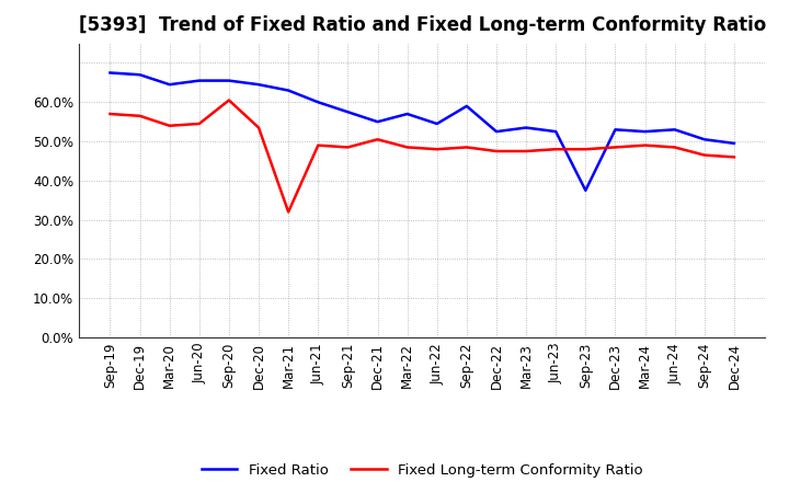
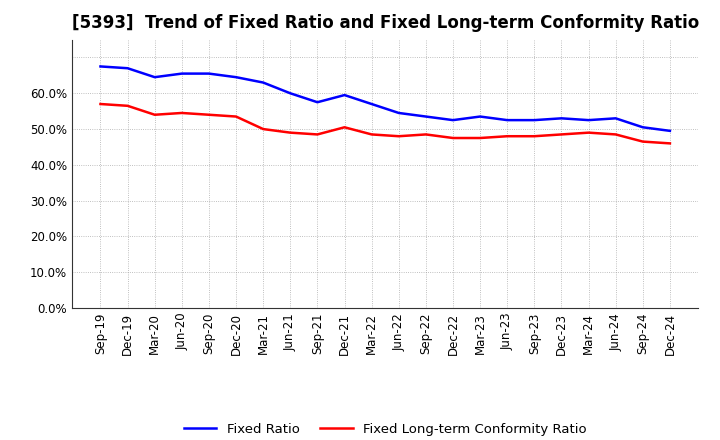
Fixed Long-term Conformity Ratio/Sep-20: 60.5% -> 54.0%
Fixed Long-term Conformity Ratio/Mar-21: 32.0% -> 50.0%
Fixed Ratio/Dec-21: 55.0% -> 59.5%
Fixed Ratio/Sep-22: 59.0% -> 53.5%
Fixed Ratio/Sep-23: 37.5% -> 52.5%
